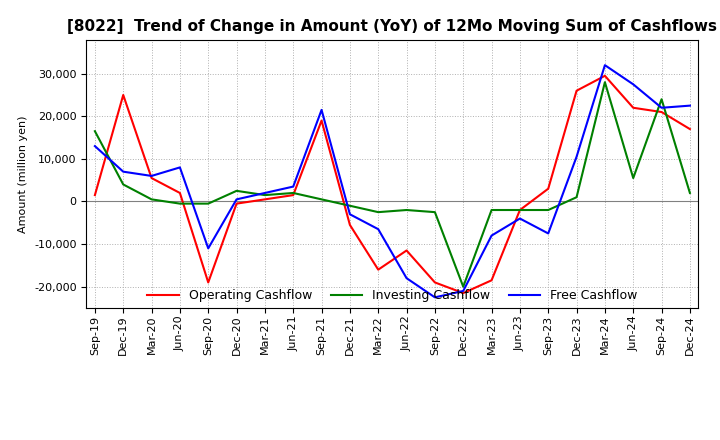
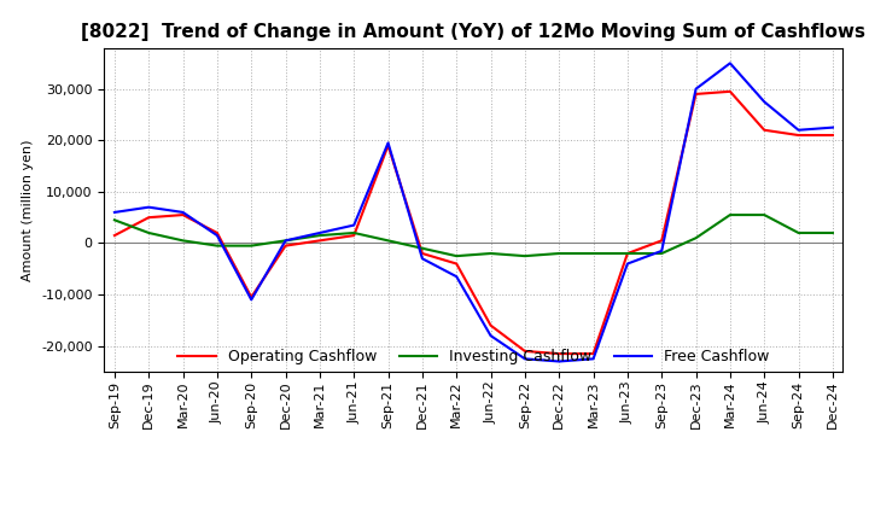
Investing Cashflow/Sep-19: 16,500 -> 4,500
Free Cashflow/Sep-19: 13,000 -> 6,000
Operating Cashflow/Dec-19: 25,000 -> 5,000
Investing Cashflow/Dec-19: 4,000 -> 2,000
Free Cashflow/Jun-20: 8,000 -> 1,500
Operating Cashflow/Sep-20: -19,000 -> -10,500
Investing Cashflow/Dec-20: 2,500 -> 500
Free Cashflow/Sep-21: 21,500 -> 19,500
Operating Cashflow/Dec-21: -5,500 -> -2,000
Operating Cashflow/Mar-22: -16,000 -> -4,000
Operating Cashflow/Jun-22: -11,500 -> -16,000
Operating Cashflow/Sep-22: -19,000 -> -21,000
Investing Cashflow/Dec-22: -20,000 -> -2,000
Free Cashflow/Dec-22: -21,000 -> -23,000
Operating Cashflow/Mar-23: -18,500 -> -21,500
Free Cashflow/Mar-23: -8,000 -> -22,500
Operating Cashflow/Sep-23: 3,000 -> 500
Free Cashflow/Sep-23: -7,500 -> -1,500
Operating Cashflow/Dec-23: 26,000 -> 29,000
Free Cashflow/Dec-23: 10,500 -> 30,000
Investing Cashflow/Mar-24: 28,000 -> 5,500
Free Cashflow/Mar-24: 32,000 -> 35,000
Investing Cashflow/Sep-24: 24,000 -> 2,000
Operating Cashflow/Dec-24: 17,000 -> 21,000
